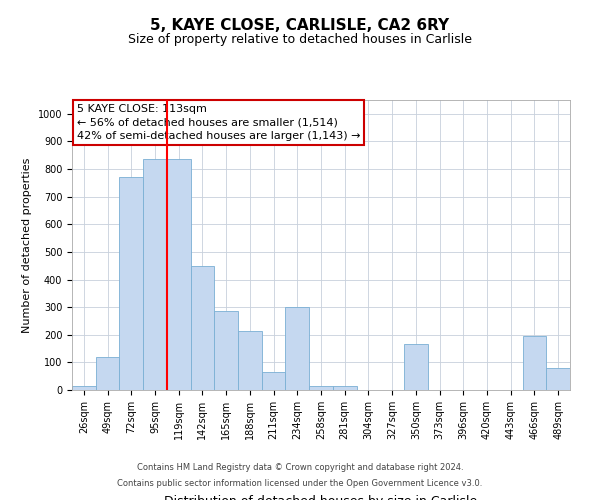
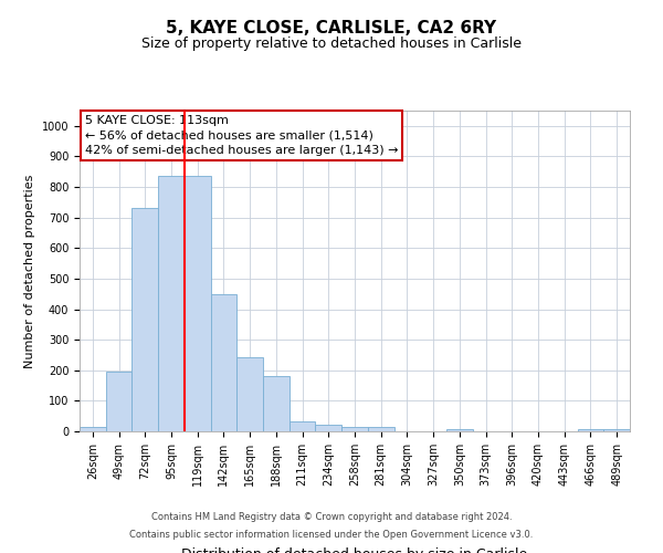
49sqm: 120 -> 195
72sqm: 770 -> 730
165sqm: 285 -> 242
188sqm: 215 -> 180
211sqm: 65 -> 32
234sqm: 300 -> 20
350sqm: 165 -> 8
466sqm: 195 -> 8
489sqm: 80 -> 8
